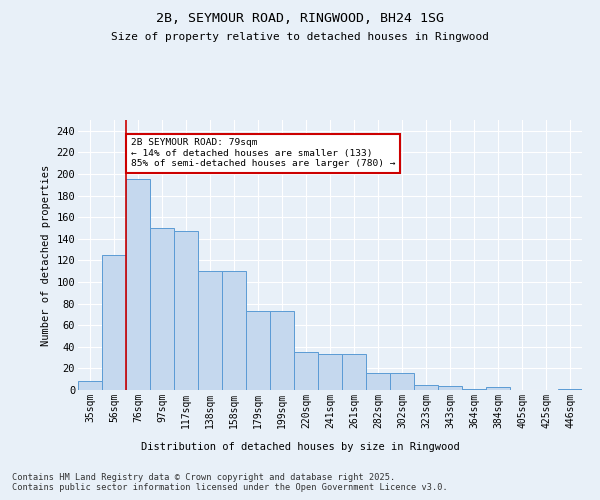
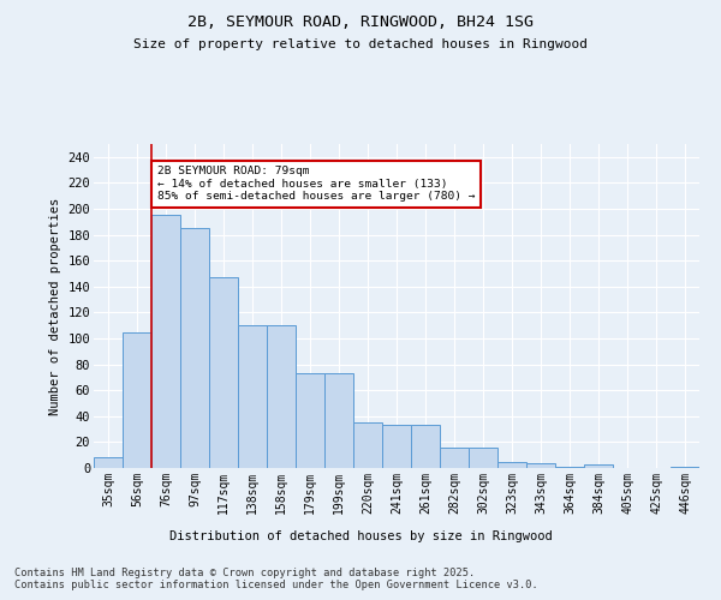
56sqm: 125 -> 105
97sqm: 150 -> 185
